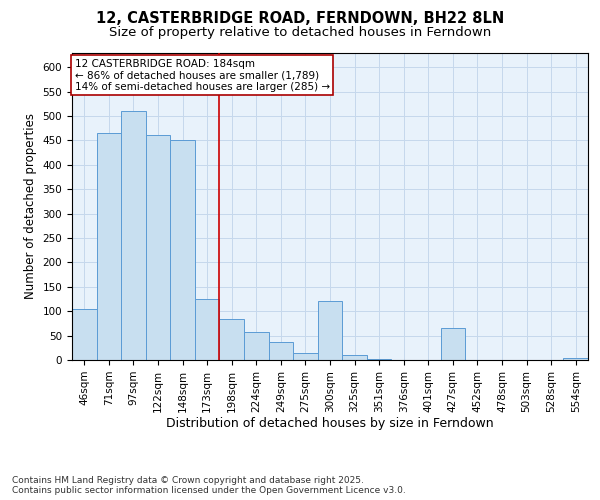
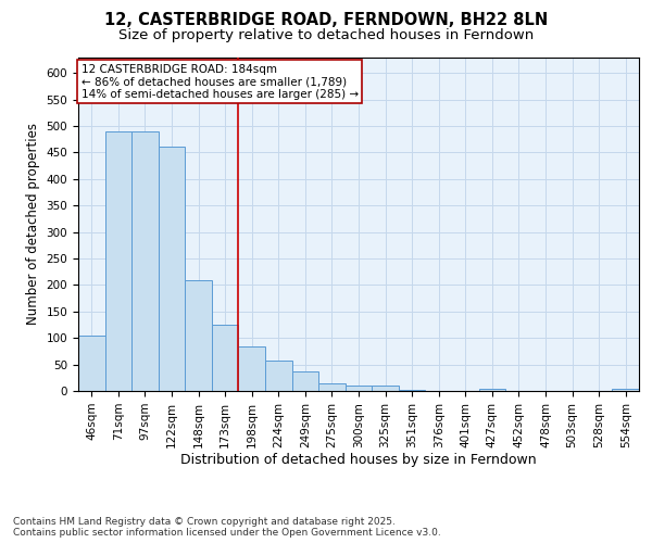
71sqm: 465 -> 490
97sqm: 510 -> 490
148sqm: 450 -> 210
300sqm: 120 -> 10
427sqm: 65 -> 5
